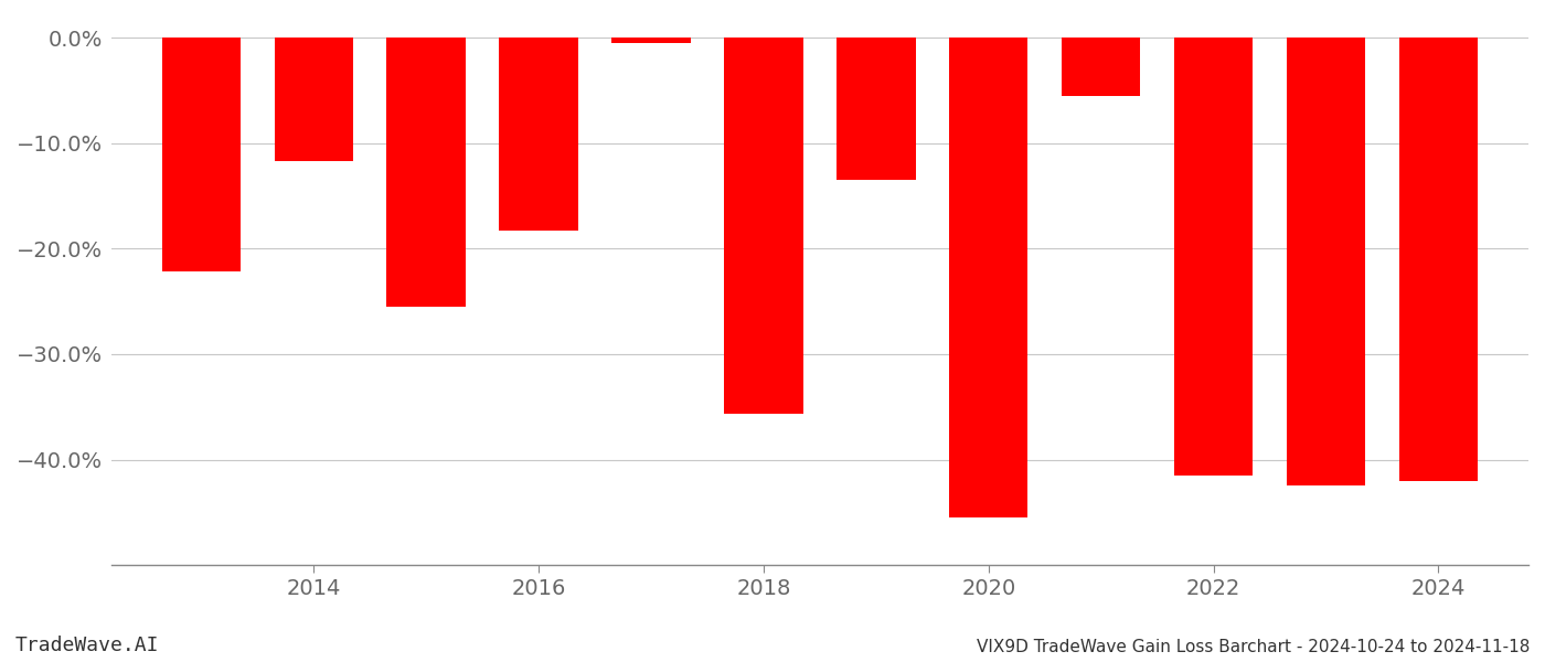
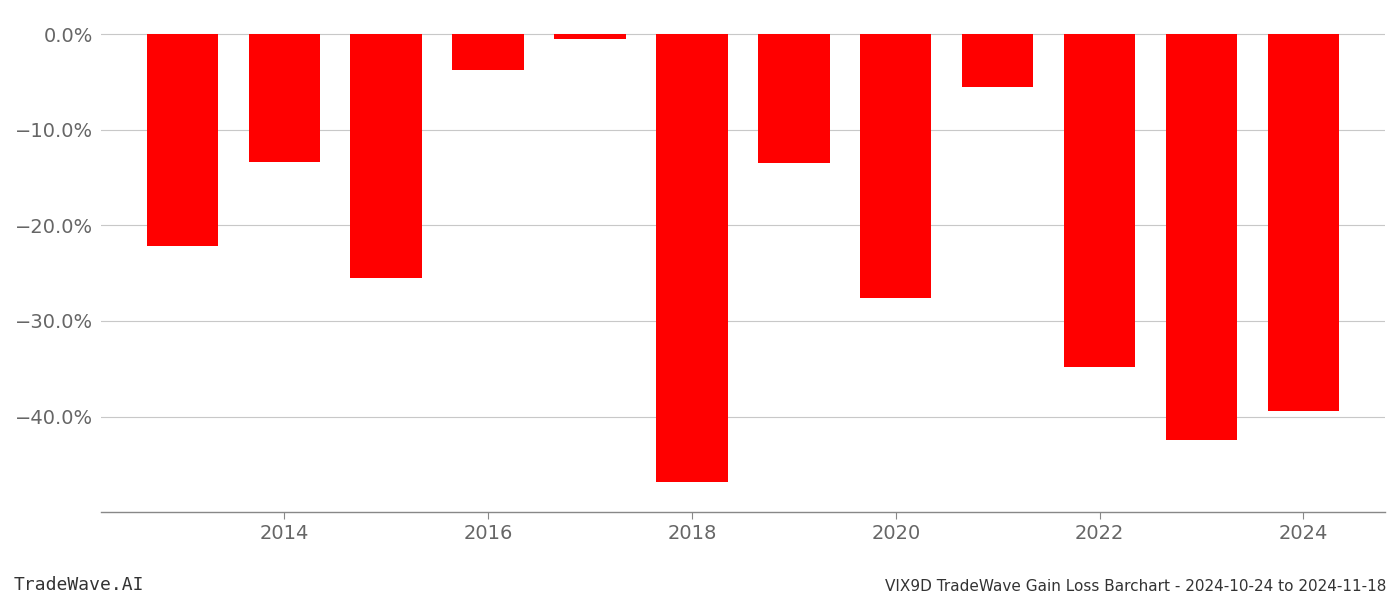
2014: -11.7% -> -13.4%
2016: -18.3% -> -3.8%
2018: -35.7% -> -46.8%
2020: -45.5% -> -27.6%
2022: -41.5% -> -34.8%
2024: -42.0% -> -39.4%
